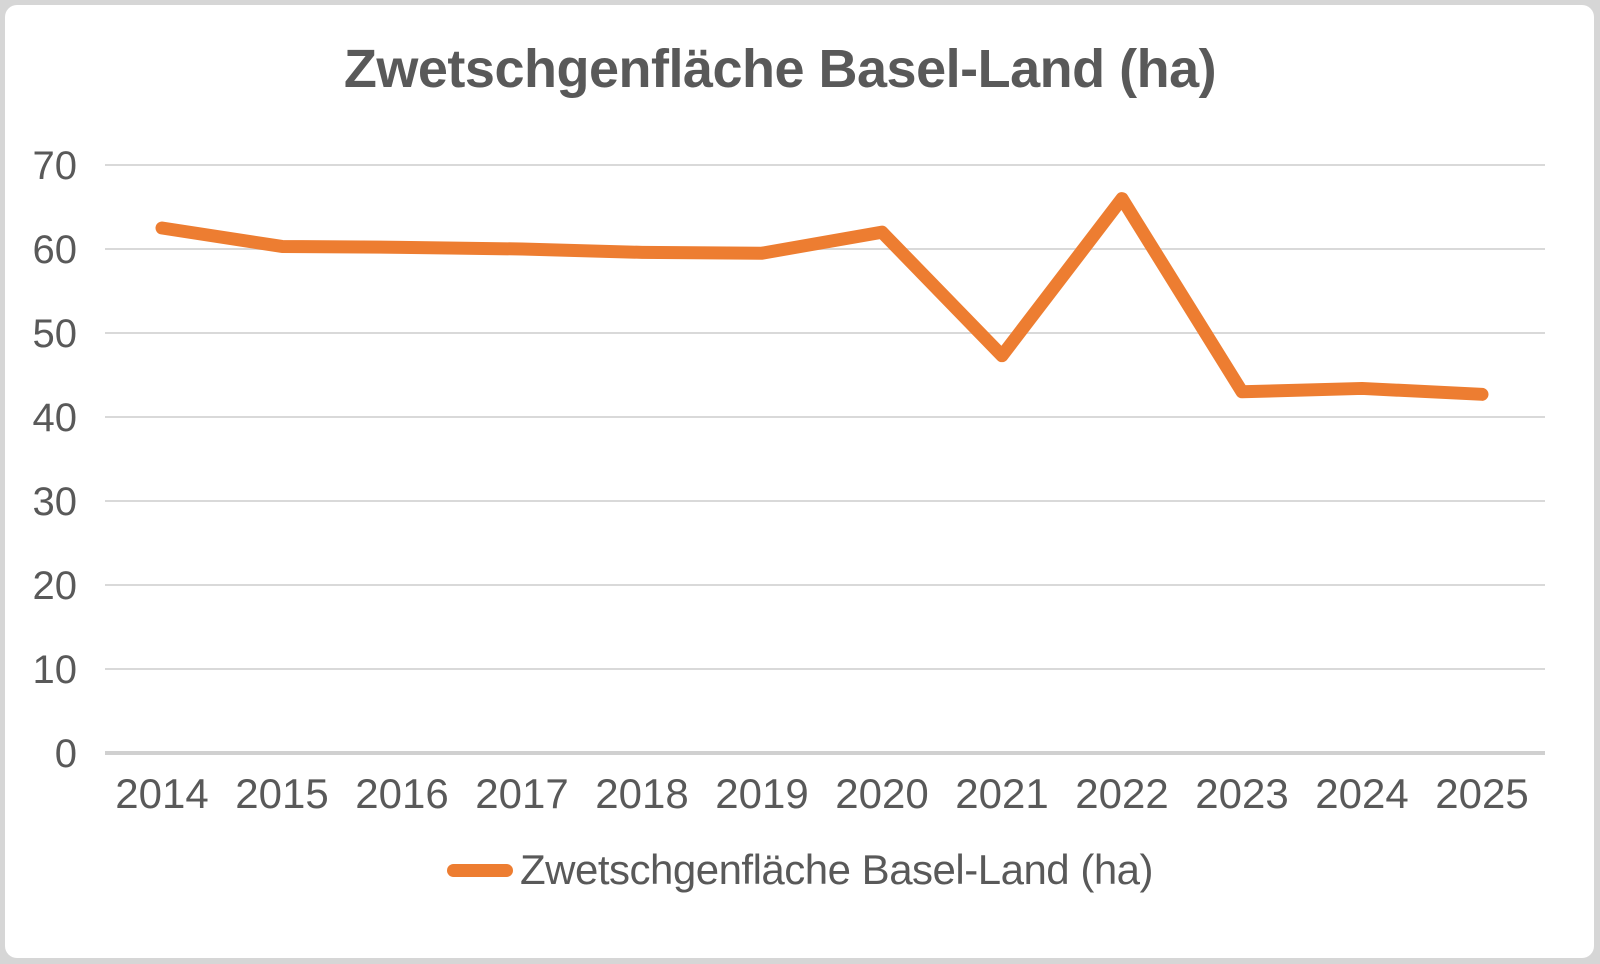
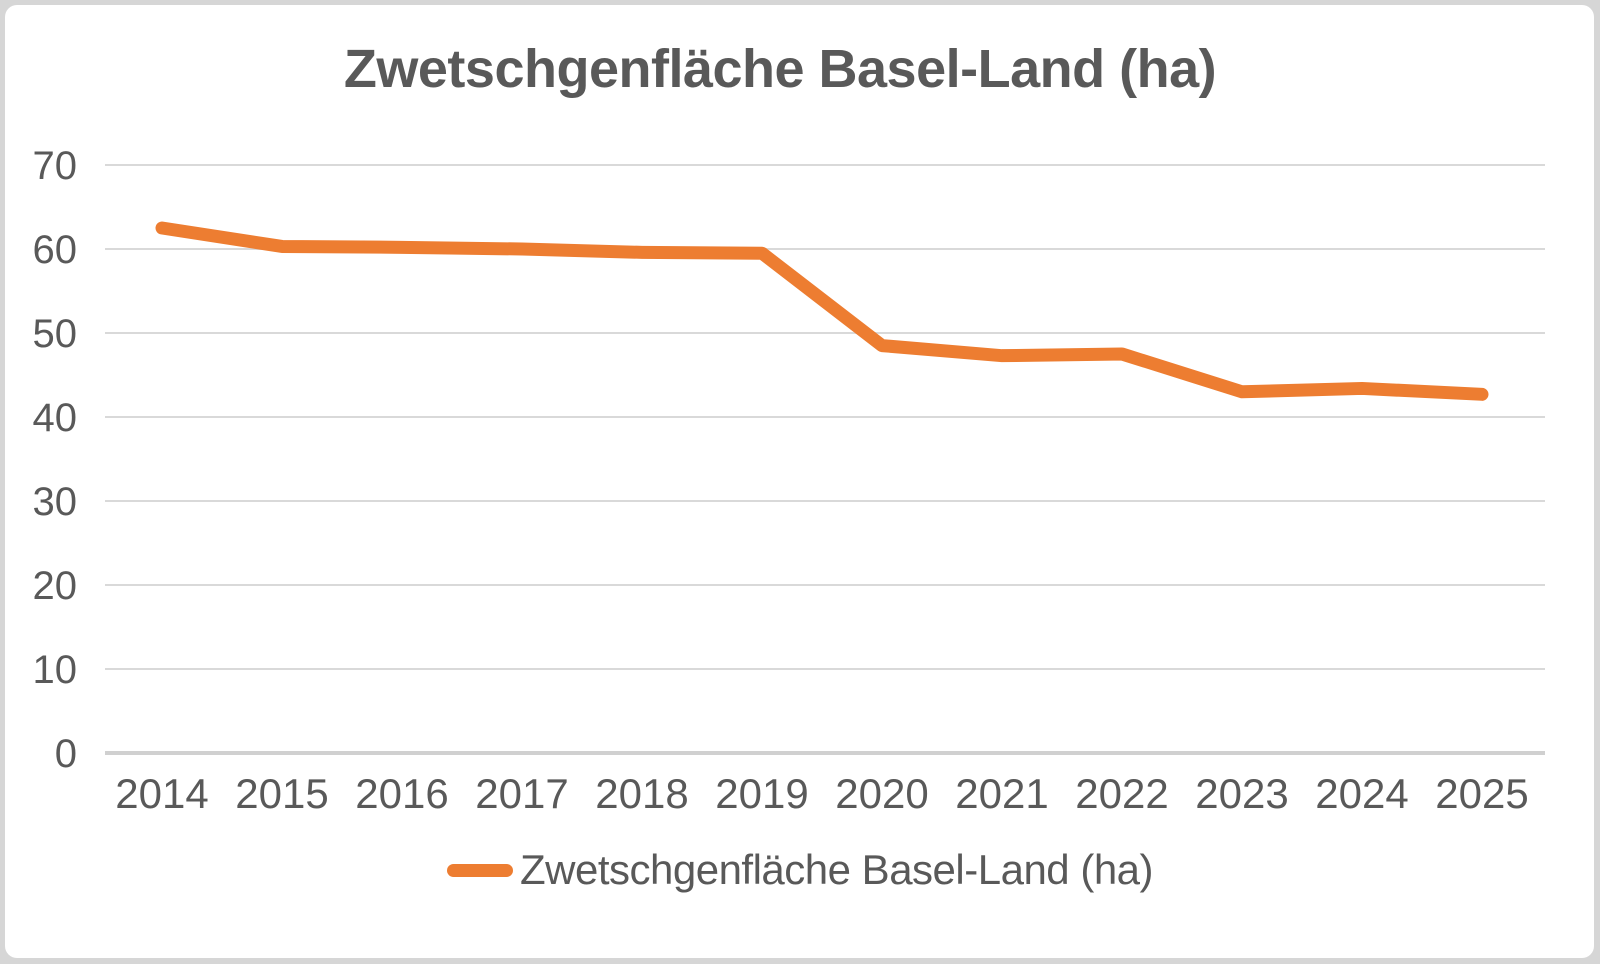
2020: 62 -> 48
2022: 66 -> 48
